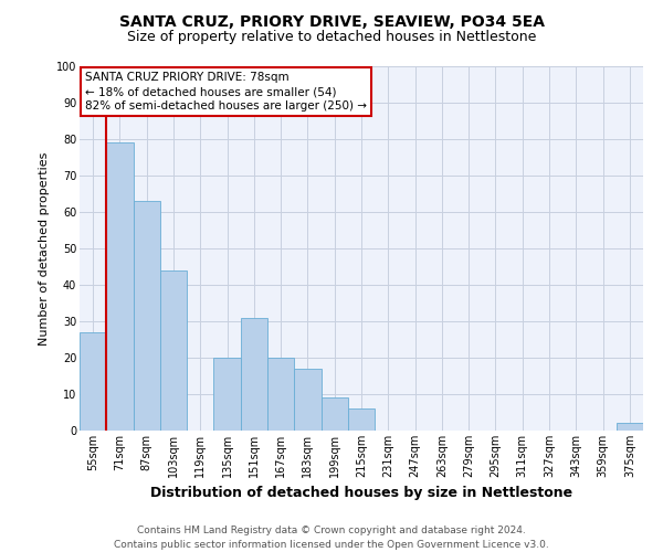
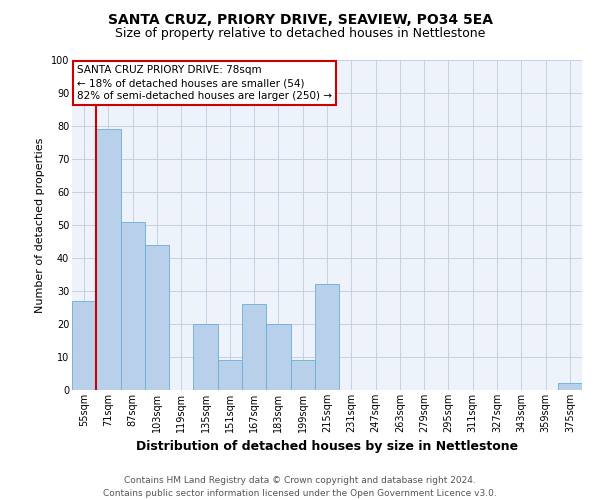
87sqm: 63 -> 51
151sqm: 31 -> 9
167sqm: 20 -> 26
183sqm: 17 -> 20
215sqm: 6 -> 32
